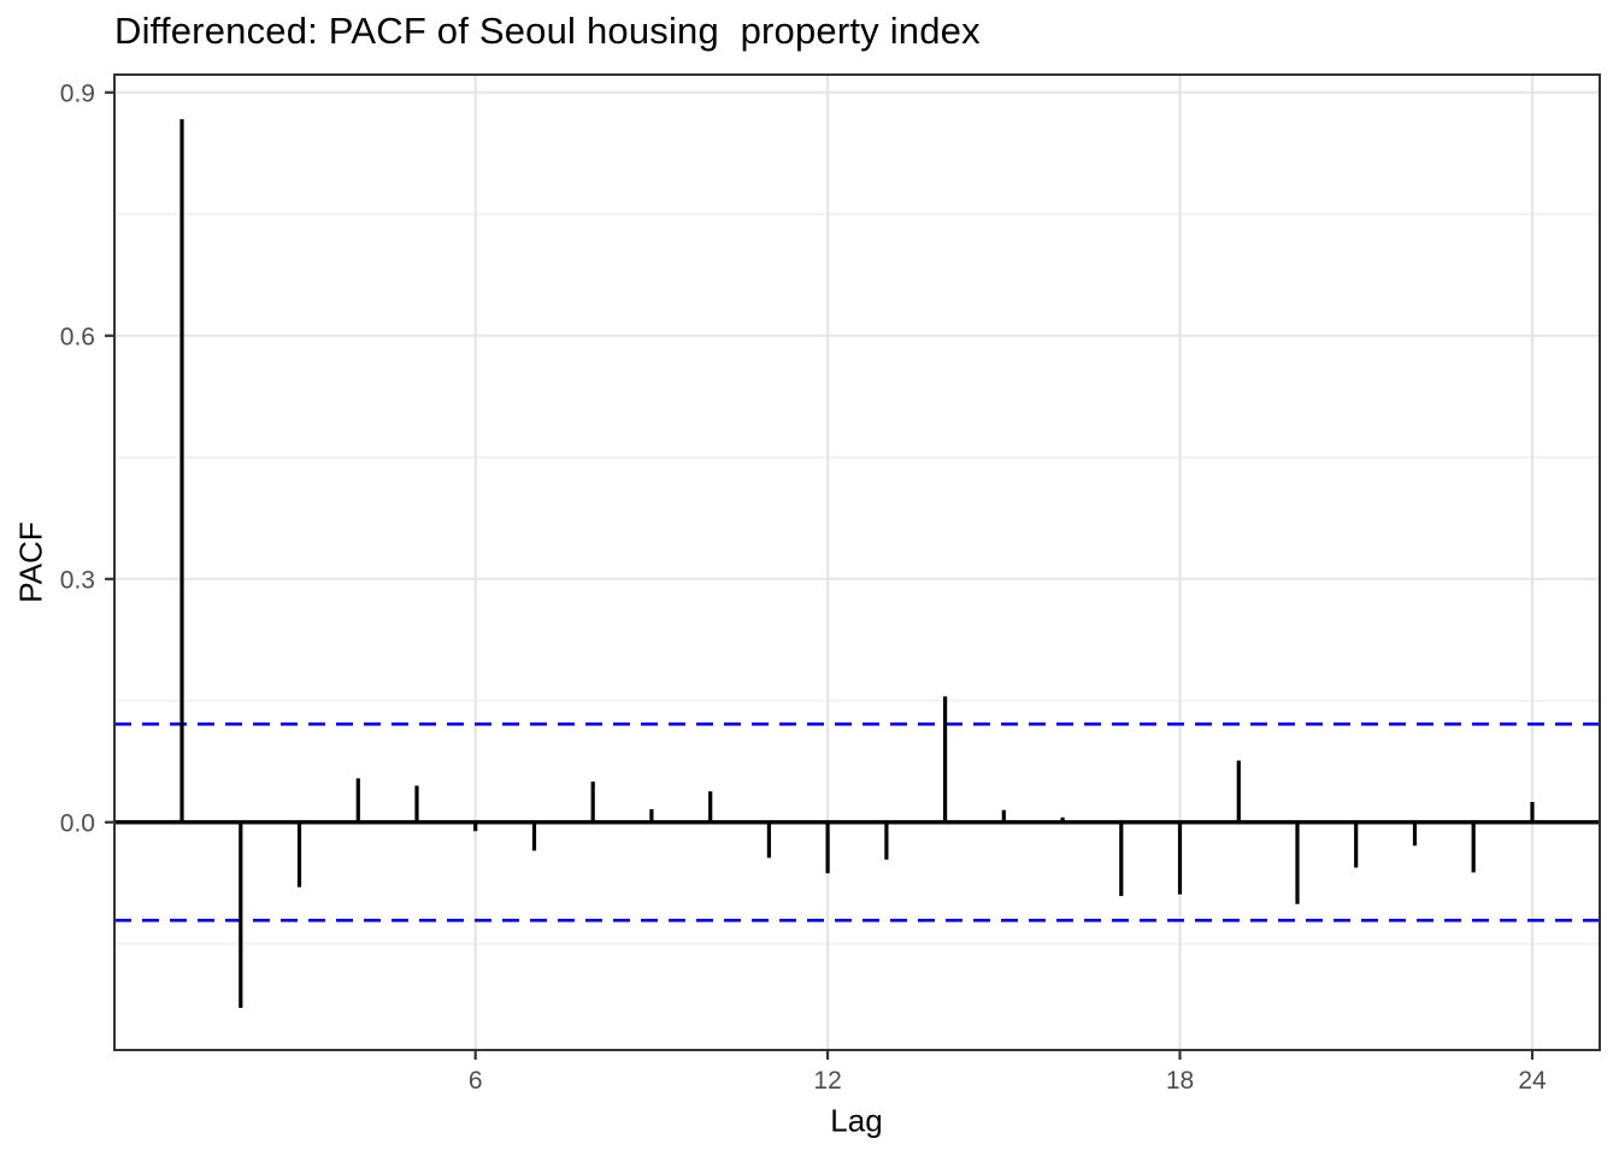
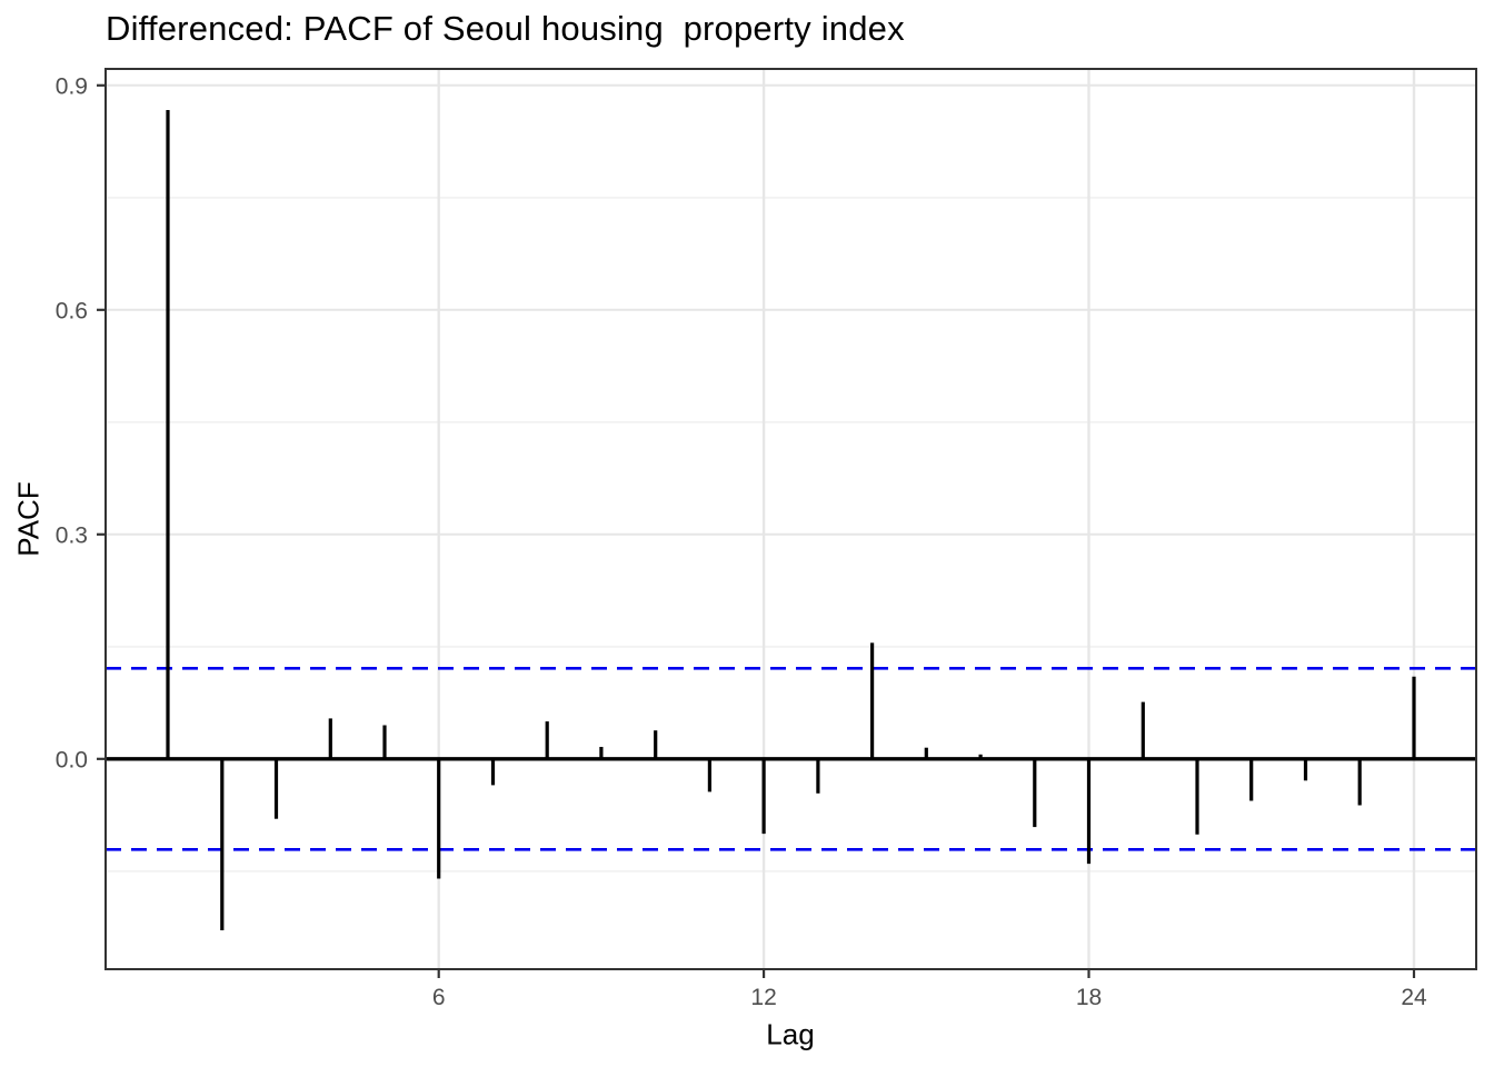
6: -0.01 -> -0.16
12: -0.06 -> -0.10
18: -0.09 -> -0.14
24: 0.03 -> 0.11
